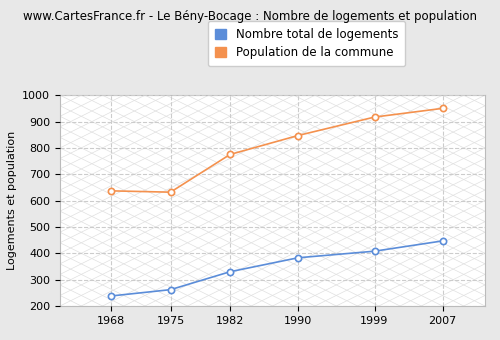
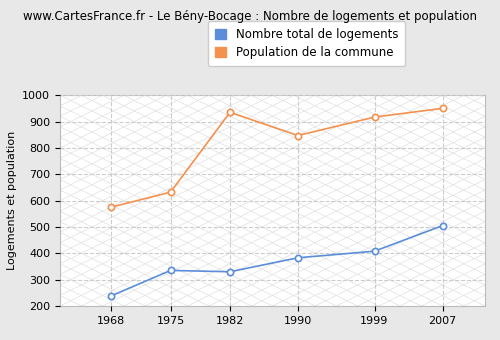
Population de la commune/1968: 637 -> 575
Nombre total de logements/1975: 262 -> 335
Population de la commune/1982: 775 -> 935
Nombre total de logements/2007: 447 -> 505
